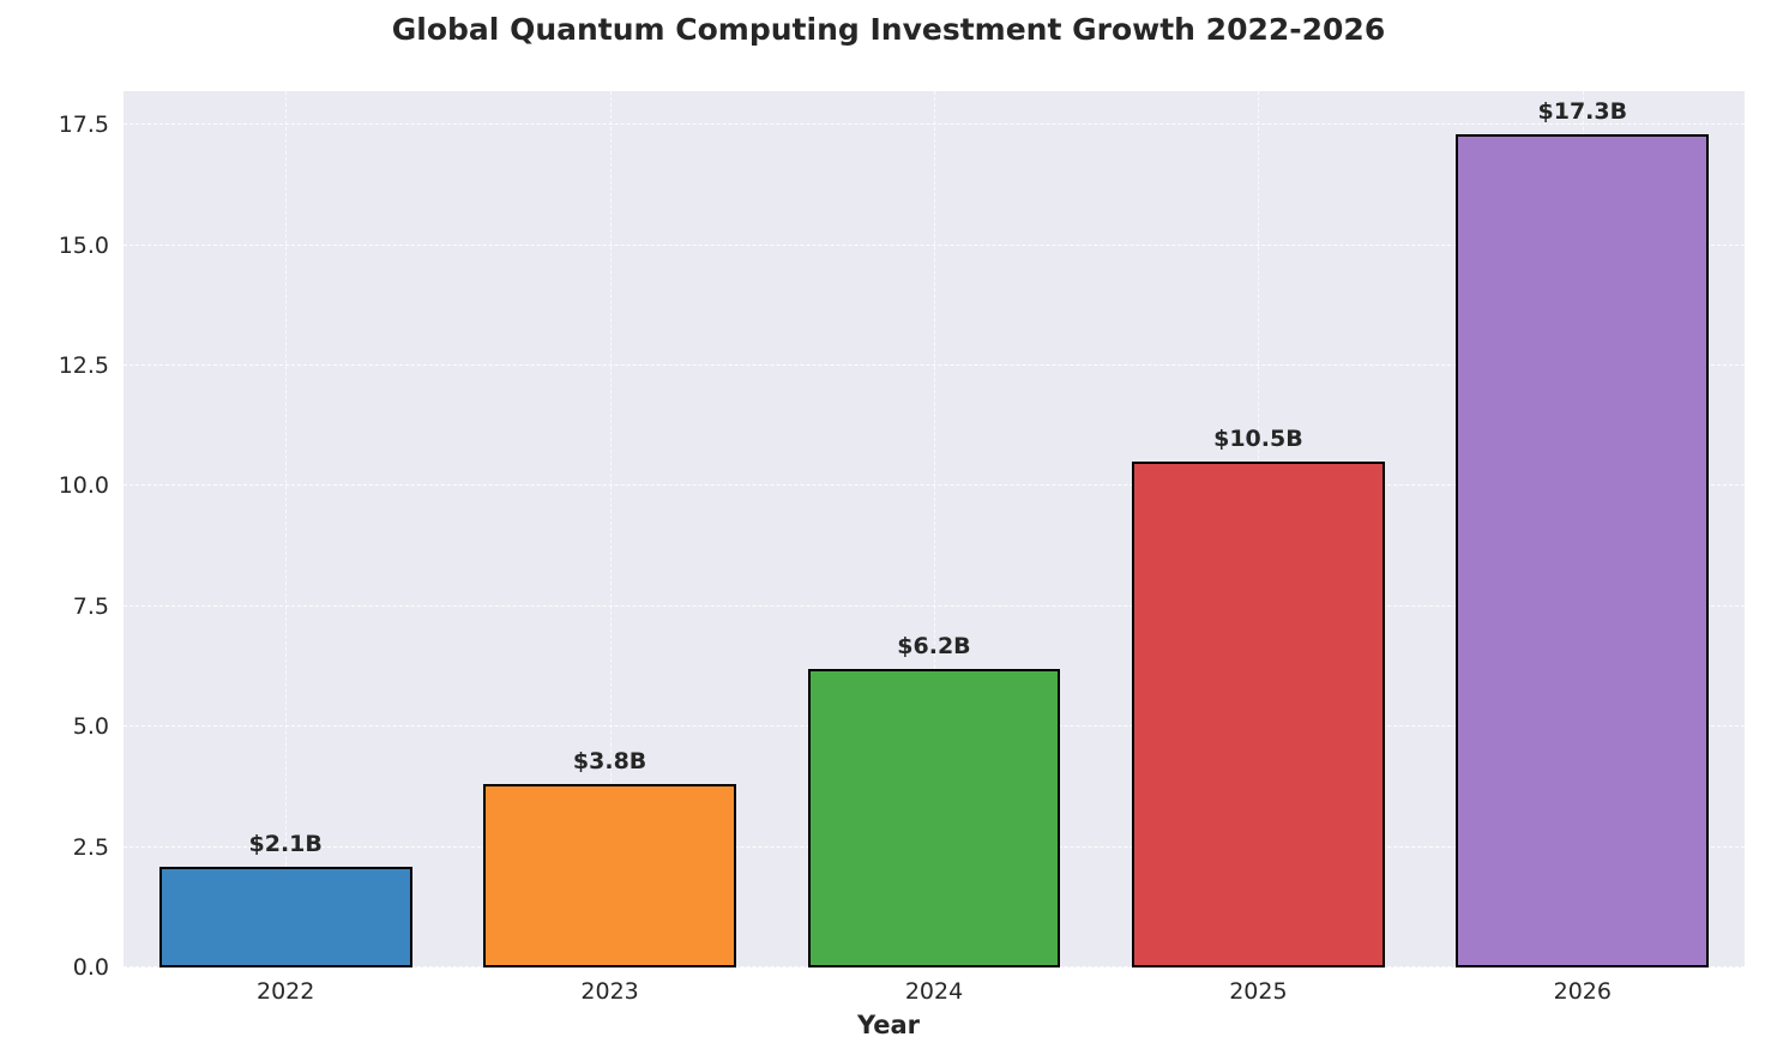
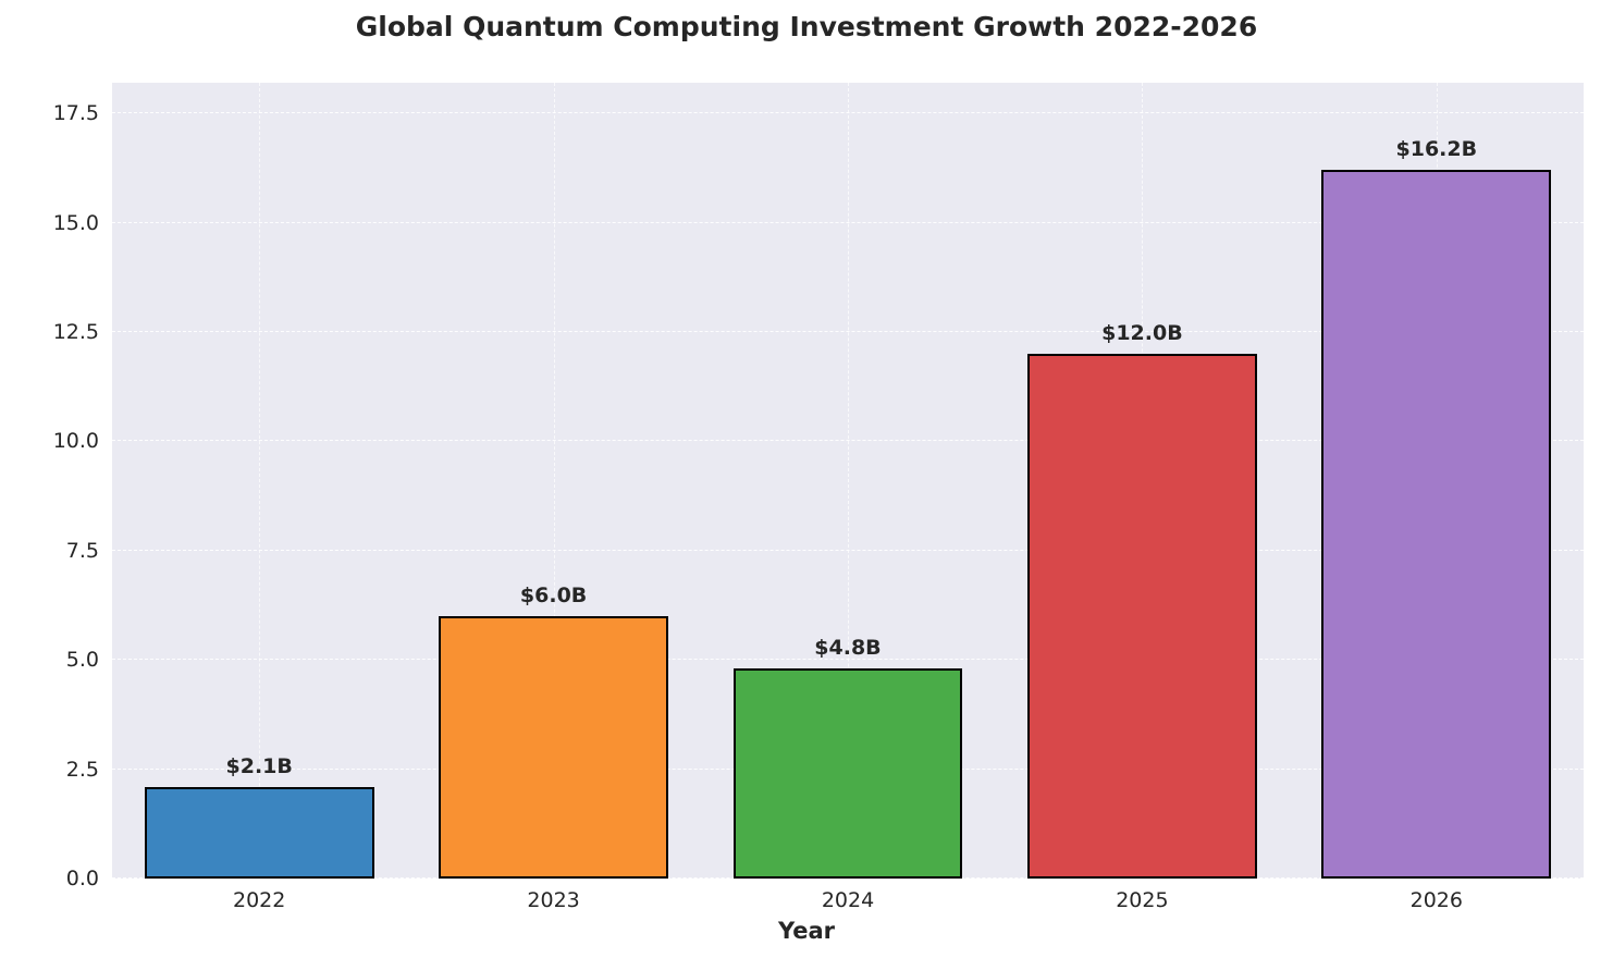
2023: $3.8B -> $6.0B
2024: $6.2B -> $4.8B
2025: $10.5B -> $12.0B
2026: $17.3B -> $16.2B
